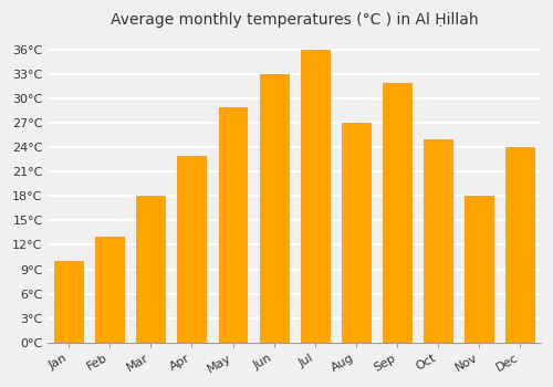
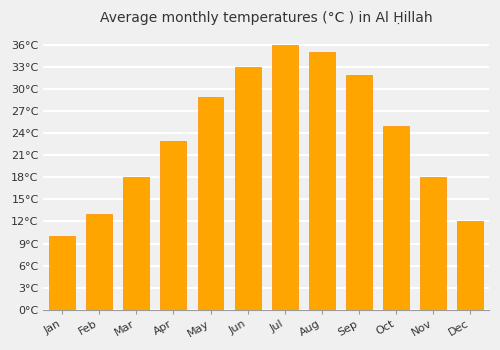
Aug: 27°C -> 35°C
Dec: 24°C -> 12°C
